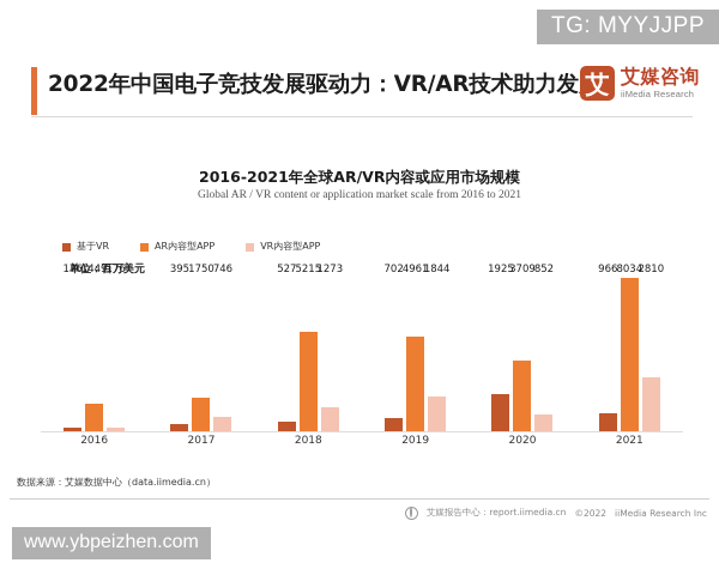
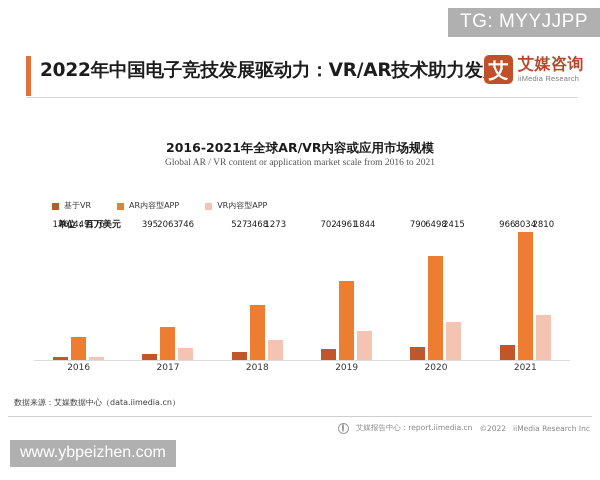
AR内容型APP/2017: 1750 -> 2063
AR内容型APP/2018: 5215 -> 3468
基于VR/2020: 1925 -> 790
AR内容型APP/2020: 3709 -> 6498
VR内容型APP/2020: 852 -> 2415
